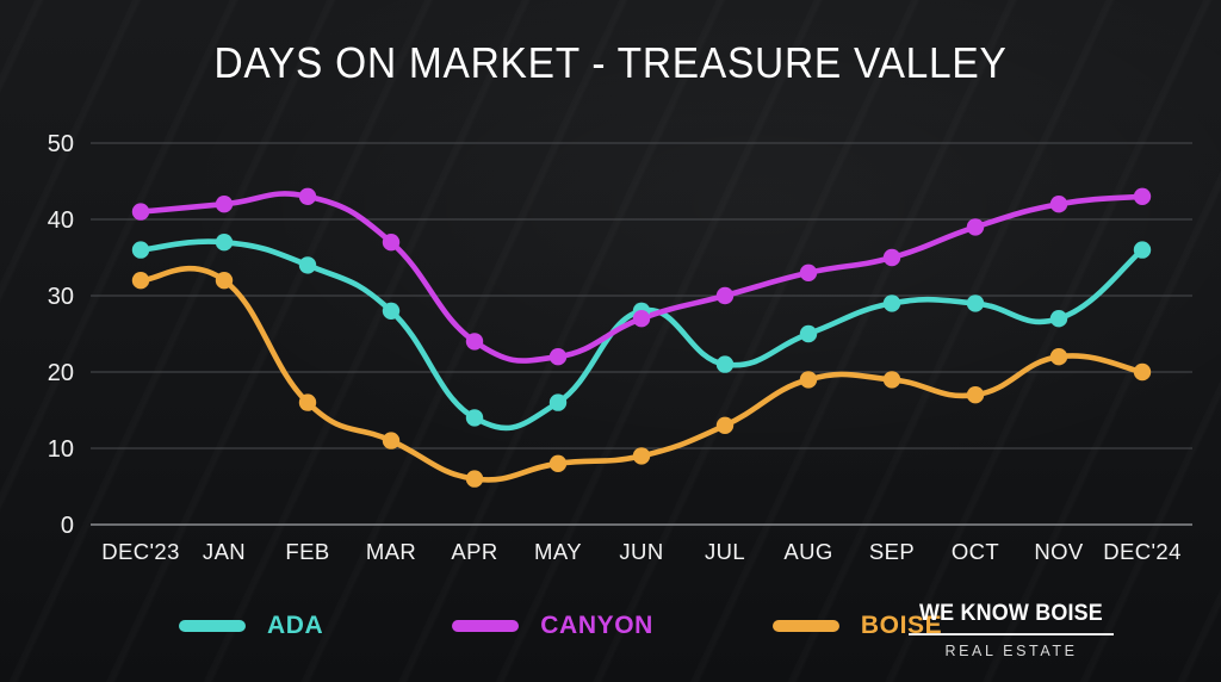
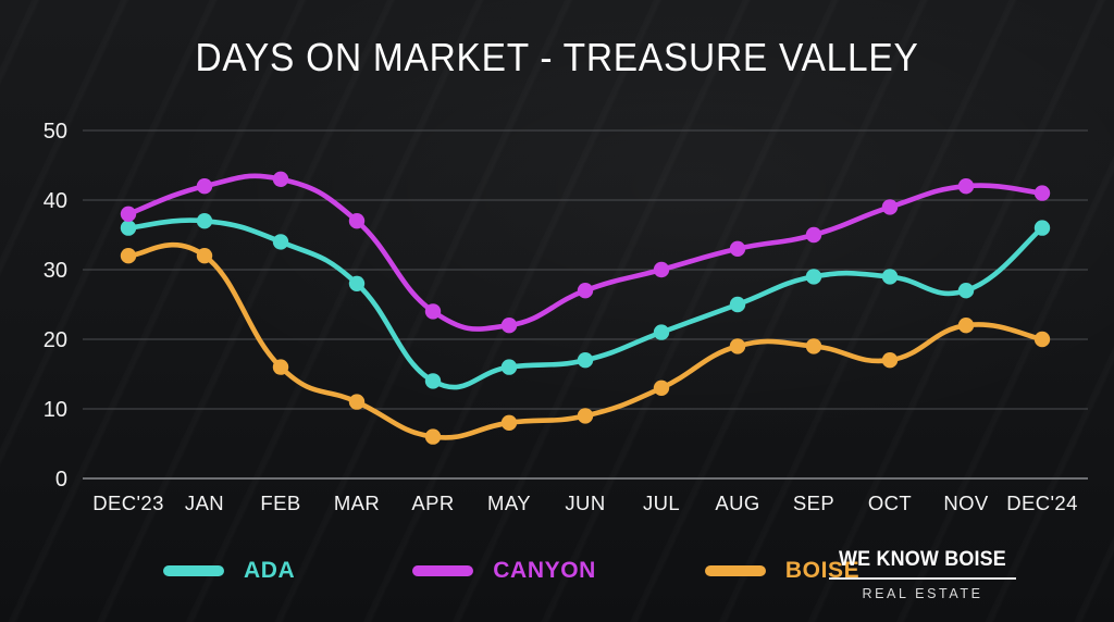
CANYON/DEC'23: 41 -> 38
ADA/JUN: 28 -> 17
CANYON/DEC'24: 43 -> 41
